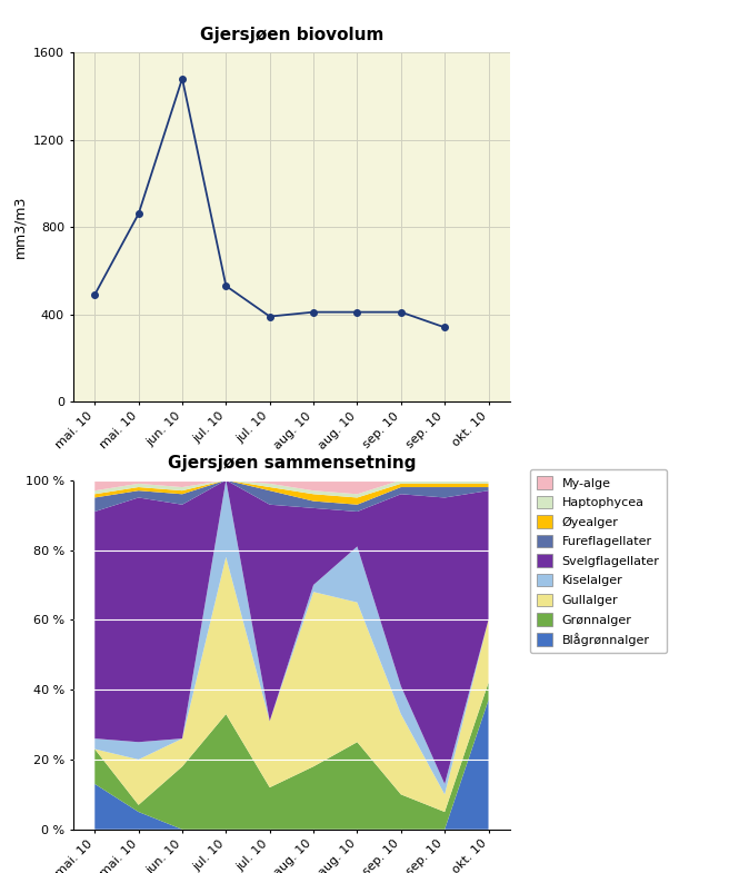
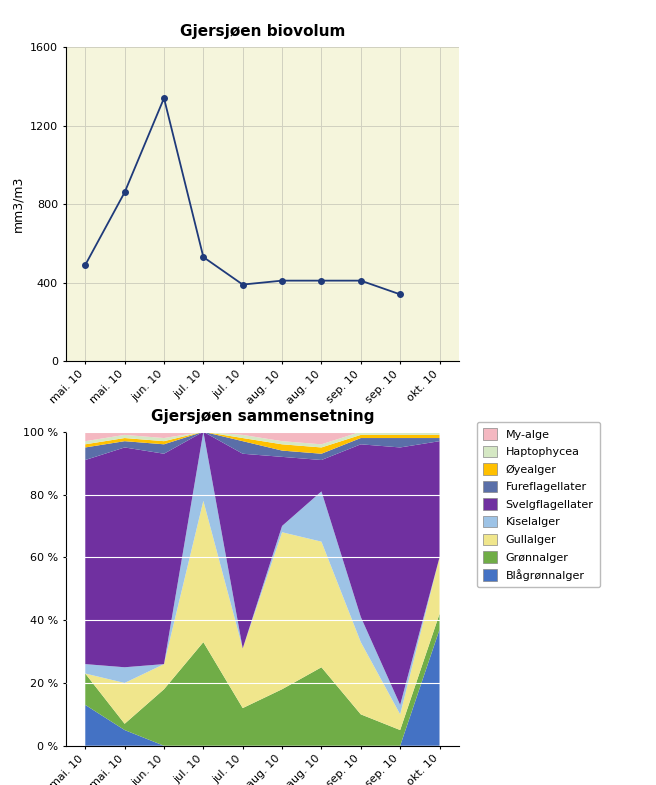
Gjersjøen biovolum/jun. 10: 1480 -> 1340
